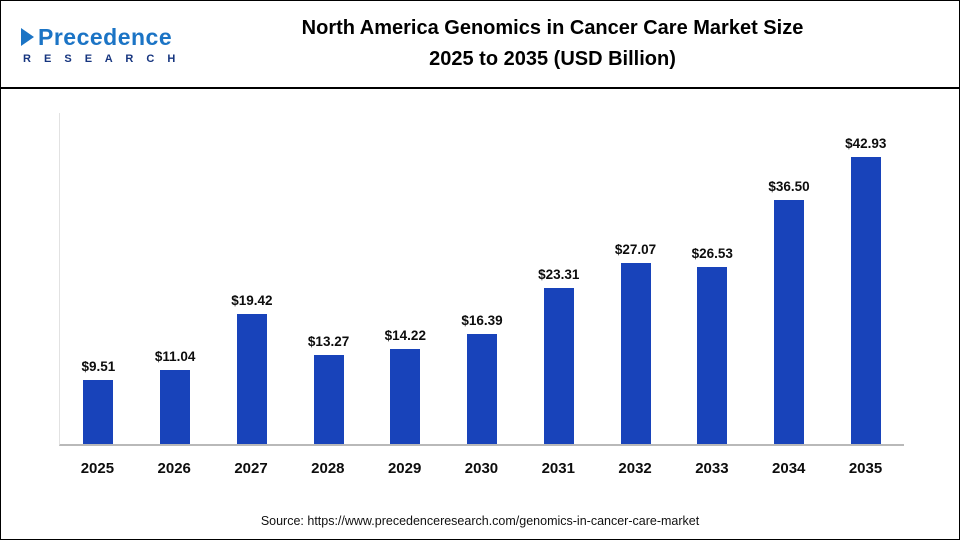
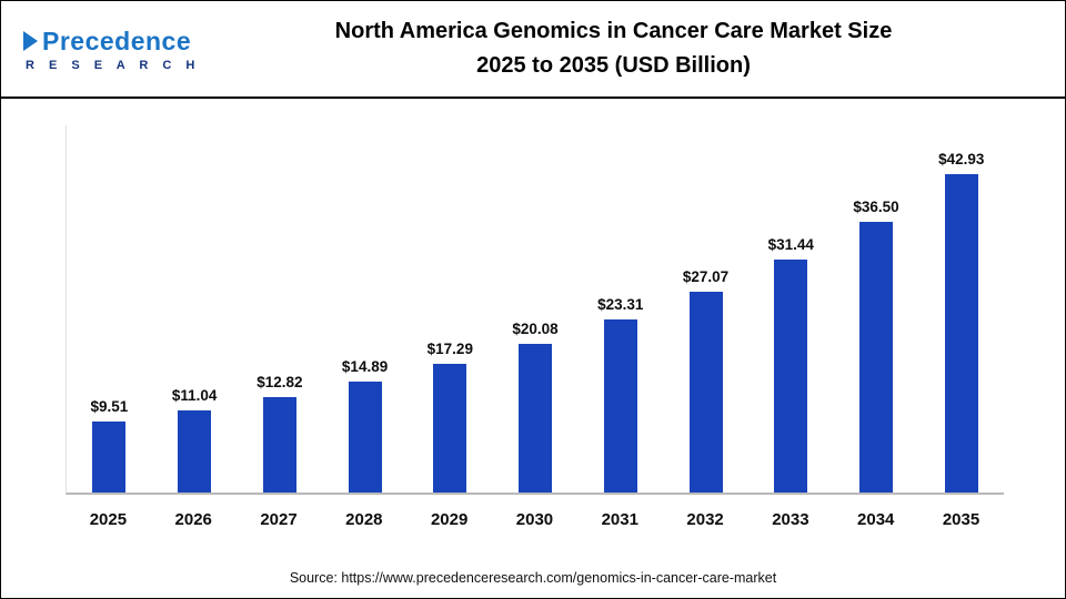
2027: $19.42 -> $12.82
2028: $13.27 -> $14.89
2029: $14.22 -> $17.29
2030: $16.39 -> $20.08
2033: $26.53 -> $31.44
